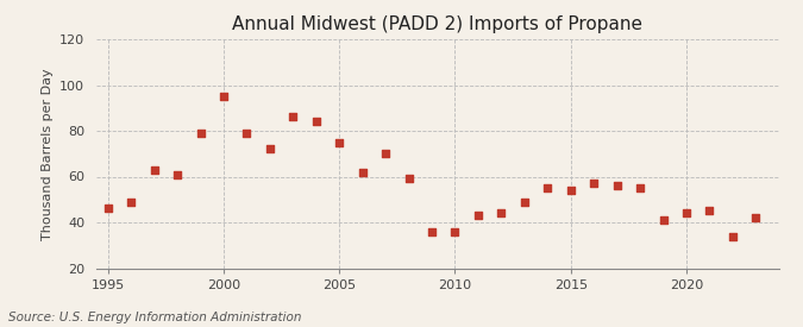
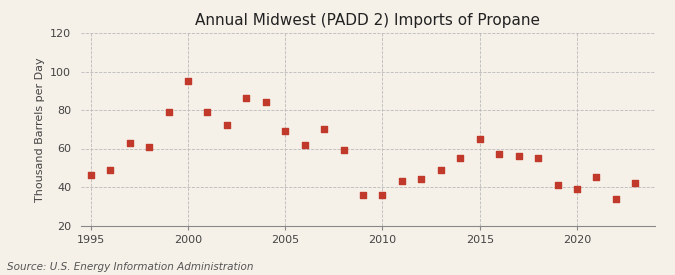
2005: 75 -> 69
2015: 54 -> 65
2020: 44 -> 39
